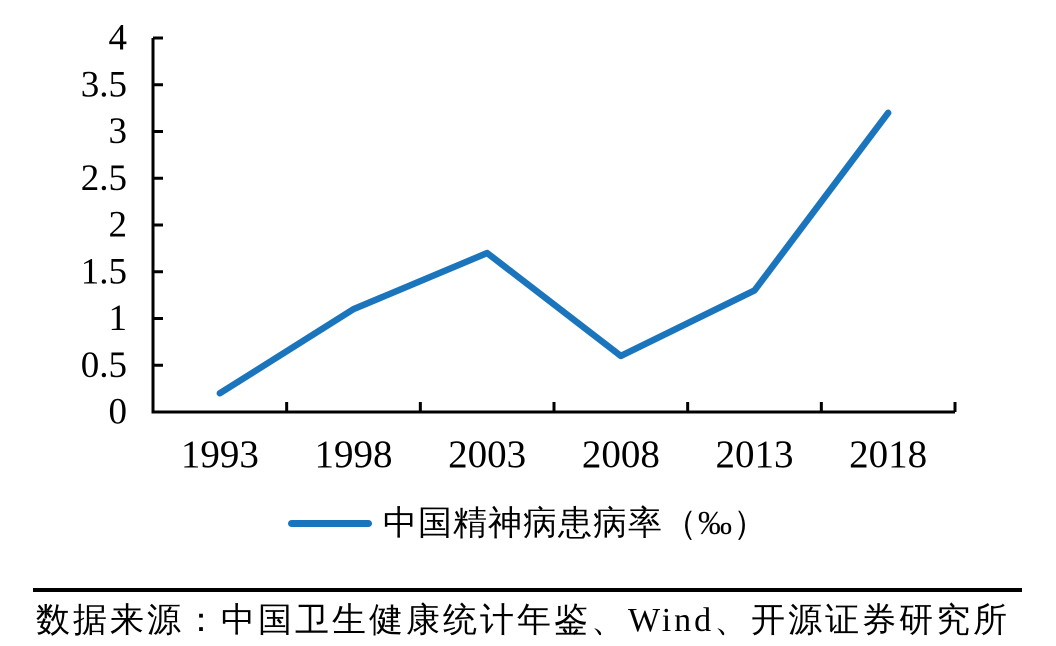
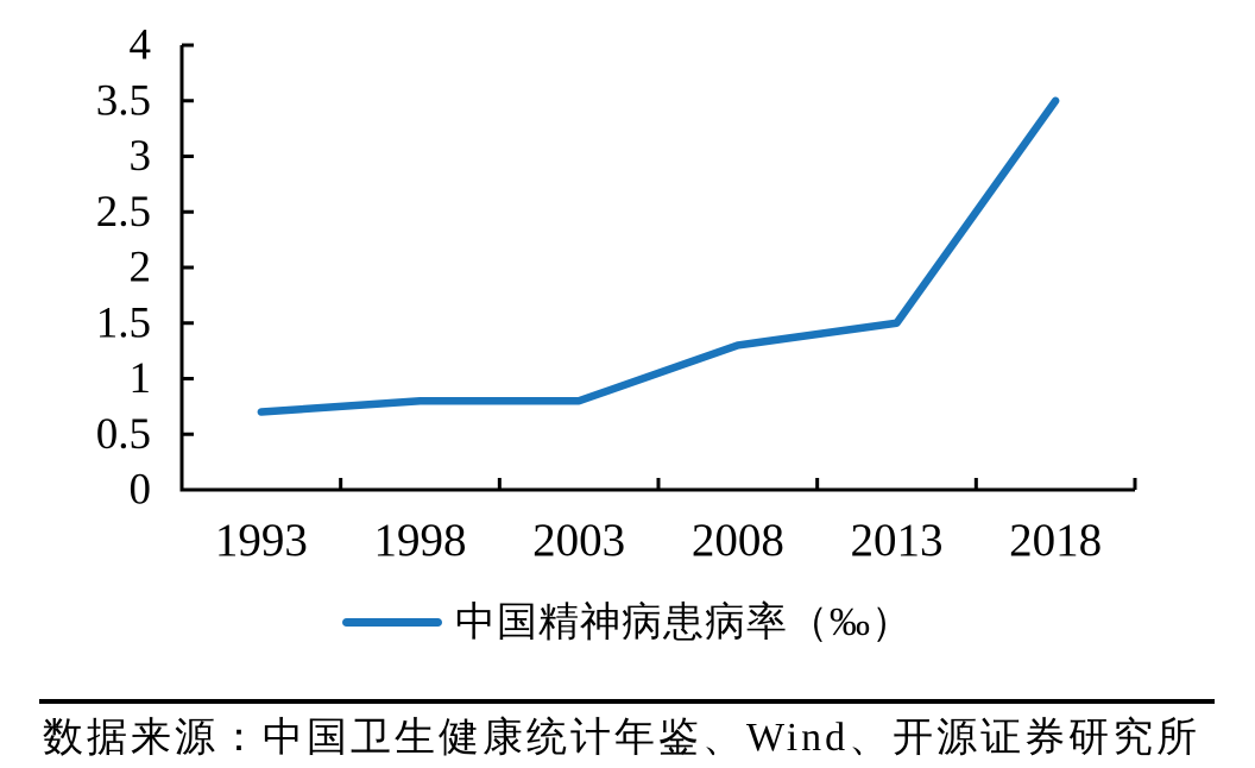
1993: 0.2 -> 0.7
1998: 1.1 -> 0.8
2003: 1.7 -> 0.8
2008: 0.6 -> 1.3
2013: 1.3 -> 1.5
2018: 3.2 -> 3.5
